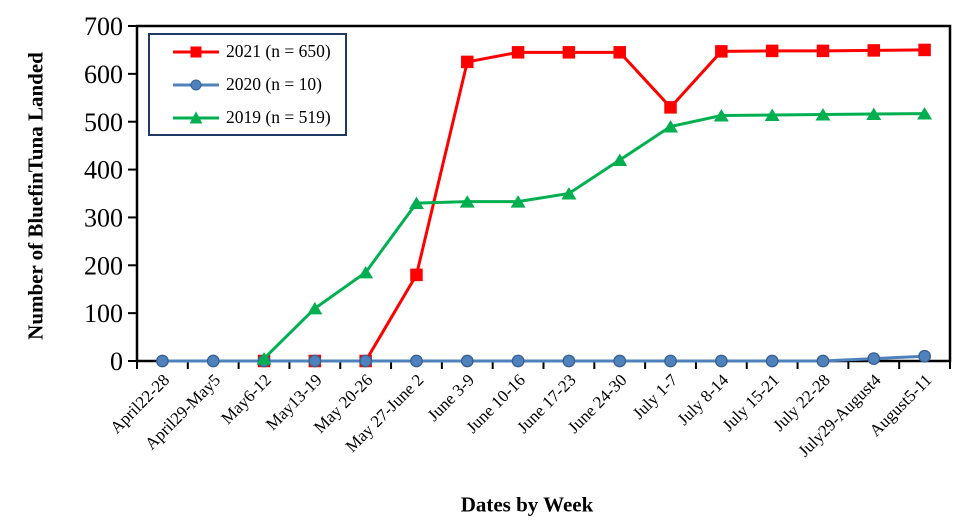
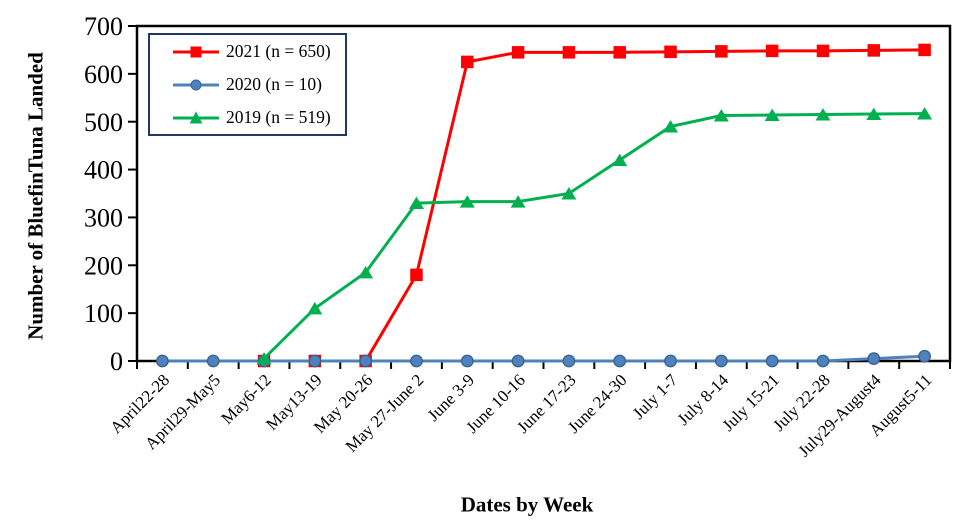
2021 (n = 650)/July 1-7: 530 -> 650
